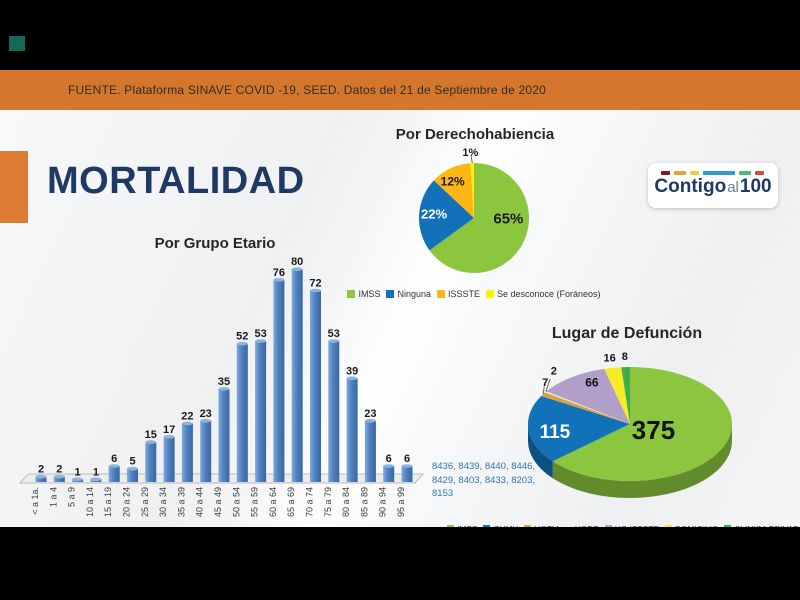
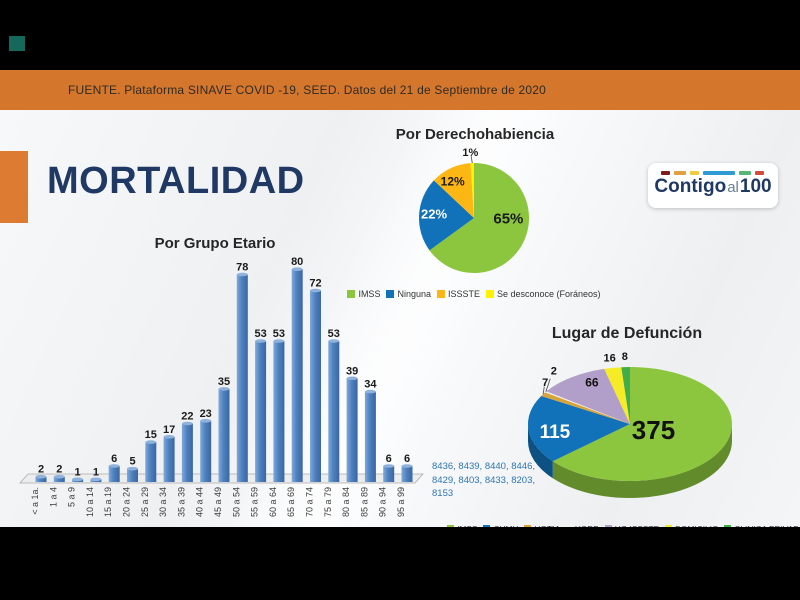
Por Grupo Etario/50 a 54: 52 -> 78
Por Grupo Etario/60 a 64: 76 -> 53
Por Grupo Etario/85 a 89: 23 -> 34
